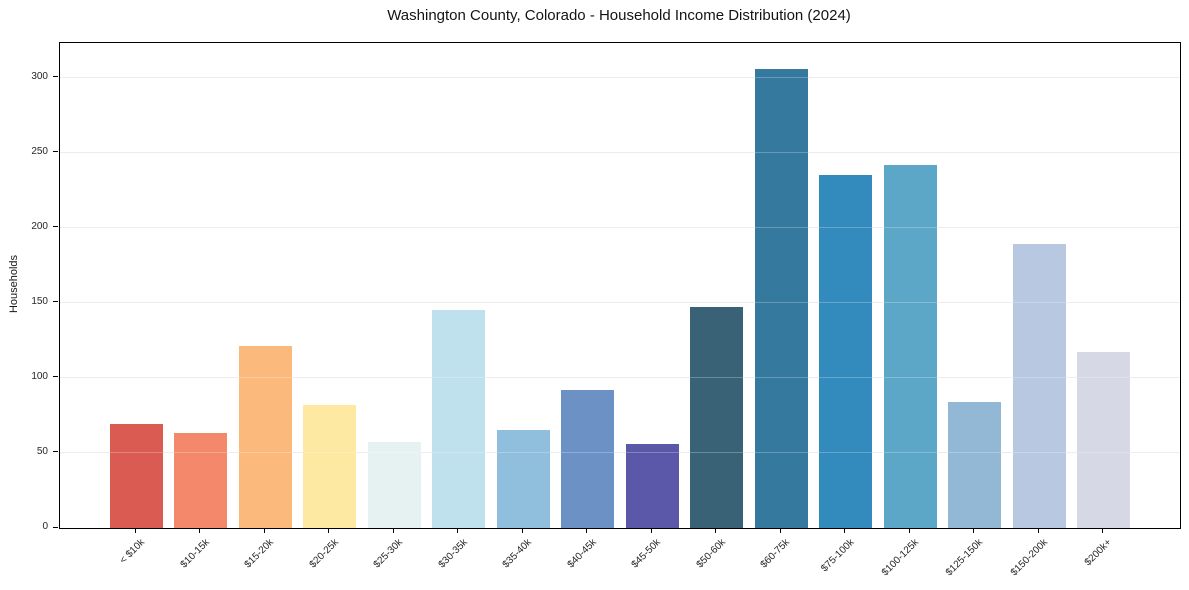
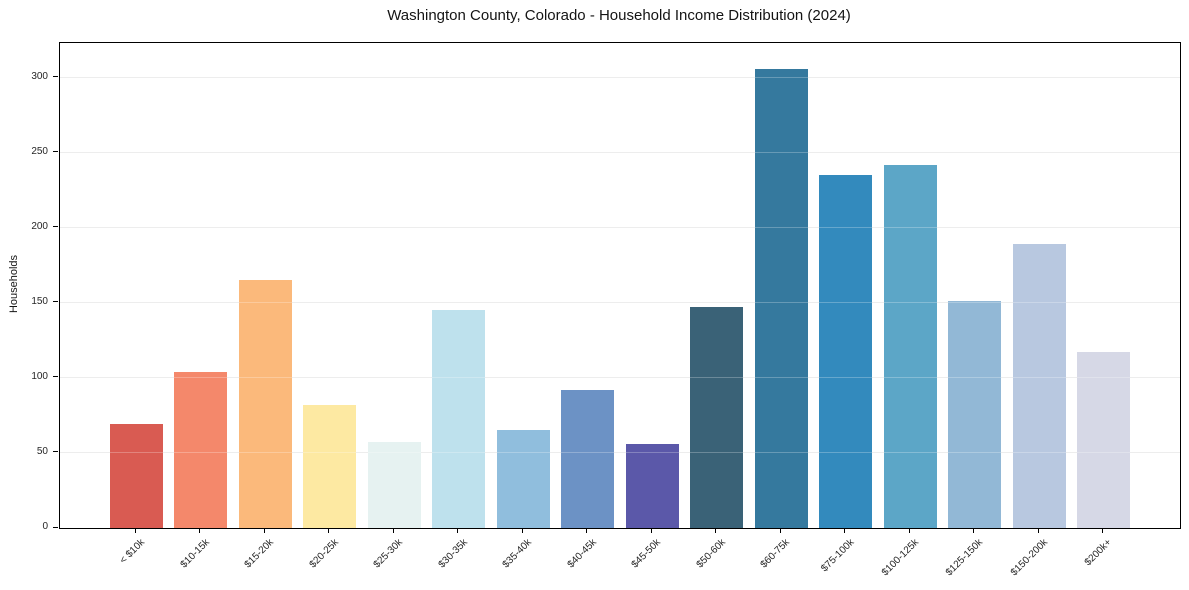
$10-15k: 63 -> 104
$15-20k: 121 -> 165
$125-150k: 84 -> 151
